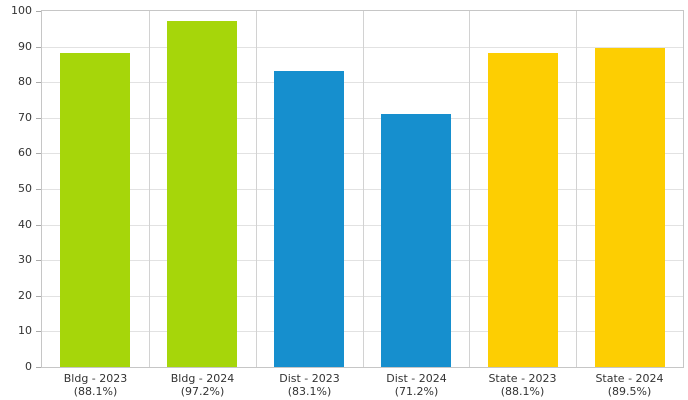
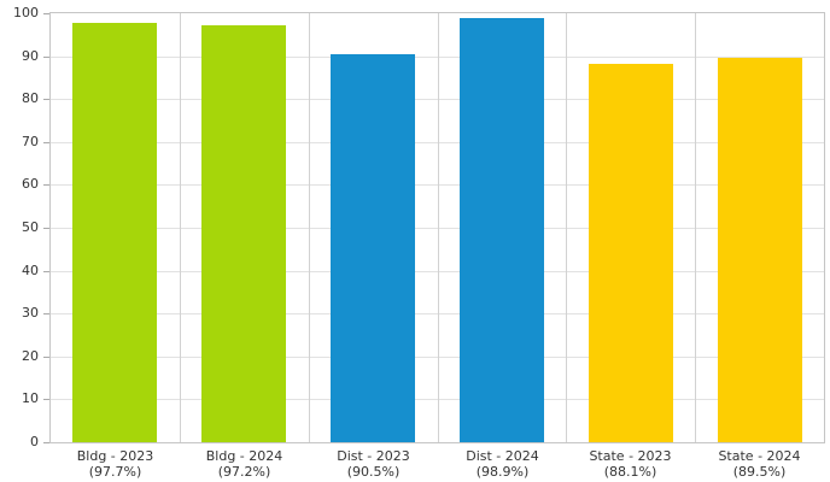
Bldg - 2023: 88.1% -> 97.7%
Dist - 2023: 83.1% -> 90.5%
Dist - 2024: 71.2% -> 98.9%
